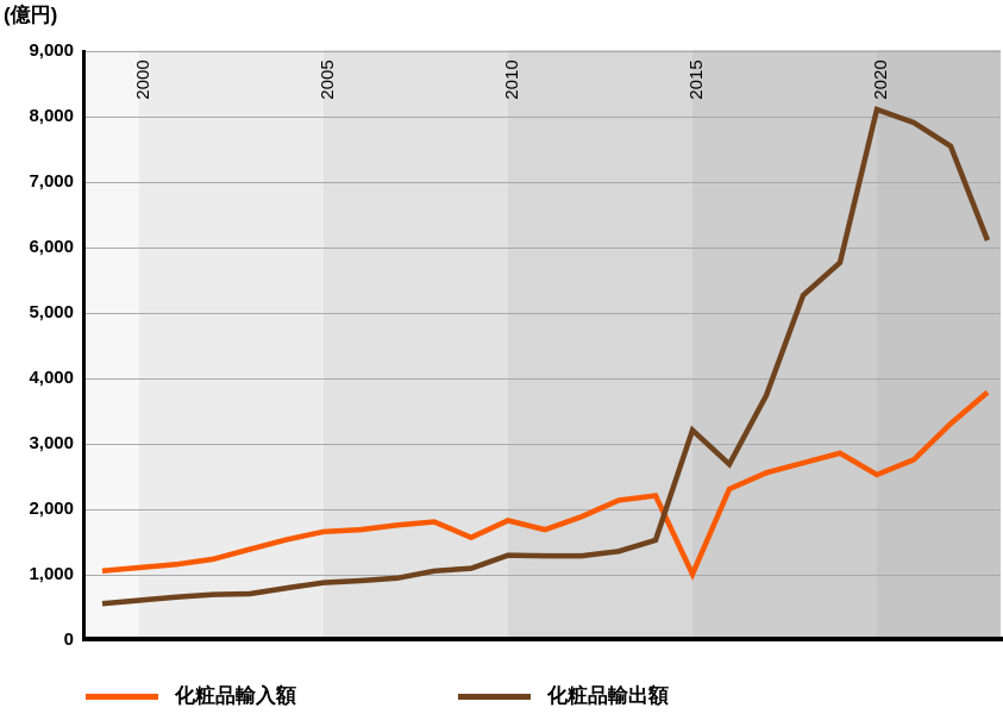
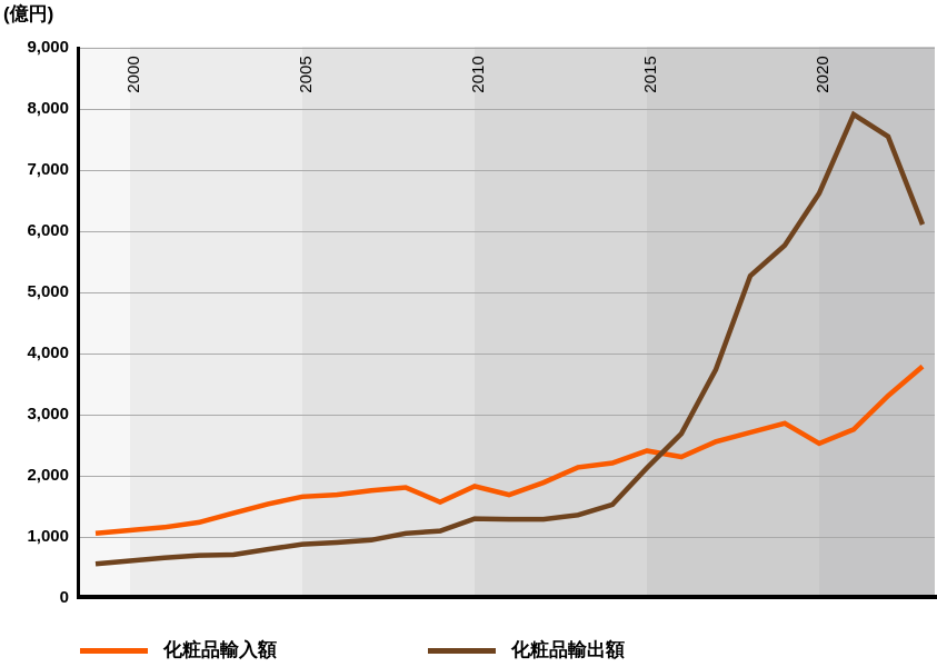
化粧品輸入額/2015: 1000 -> 2400
化粧品輸出額/2015: 3200 -> 2100
化粧品輸出額/2020: 8100 -> 6600
